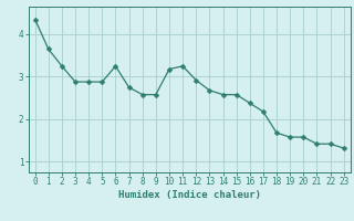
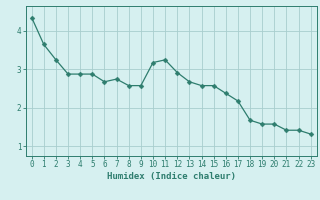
6: 3.25 -> 2.68
